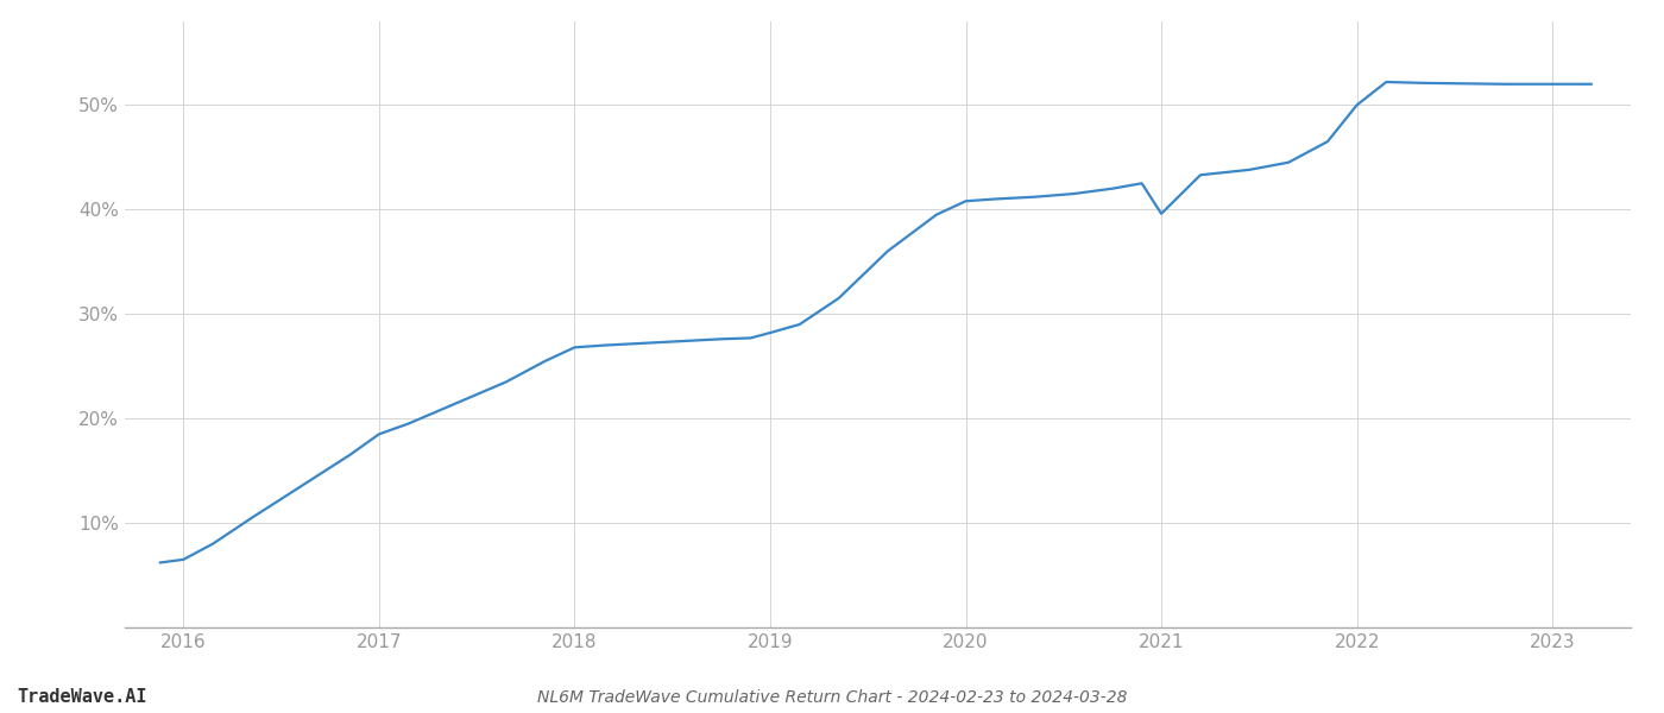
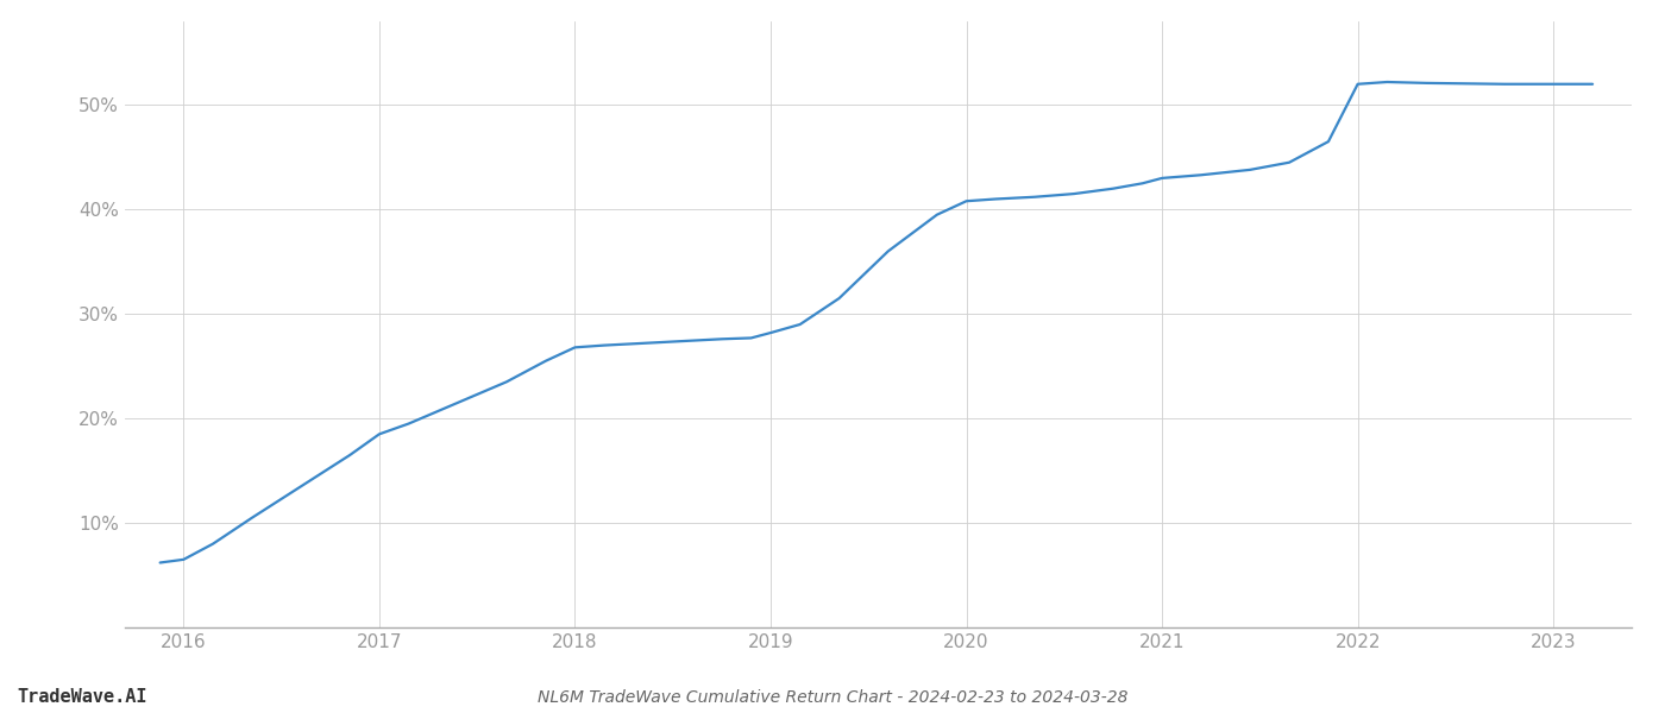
2021: 39.6% -> 43.0%
2022: 50.0% -> 52.0%
